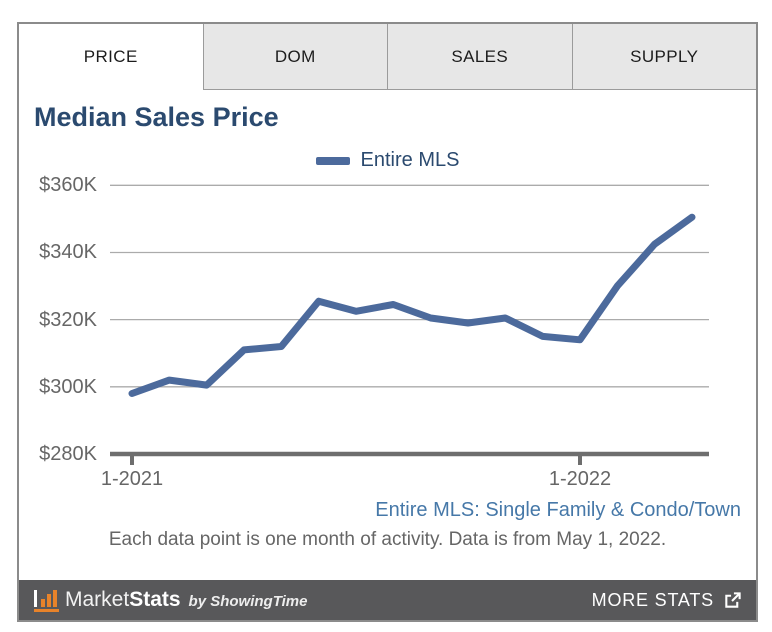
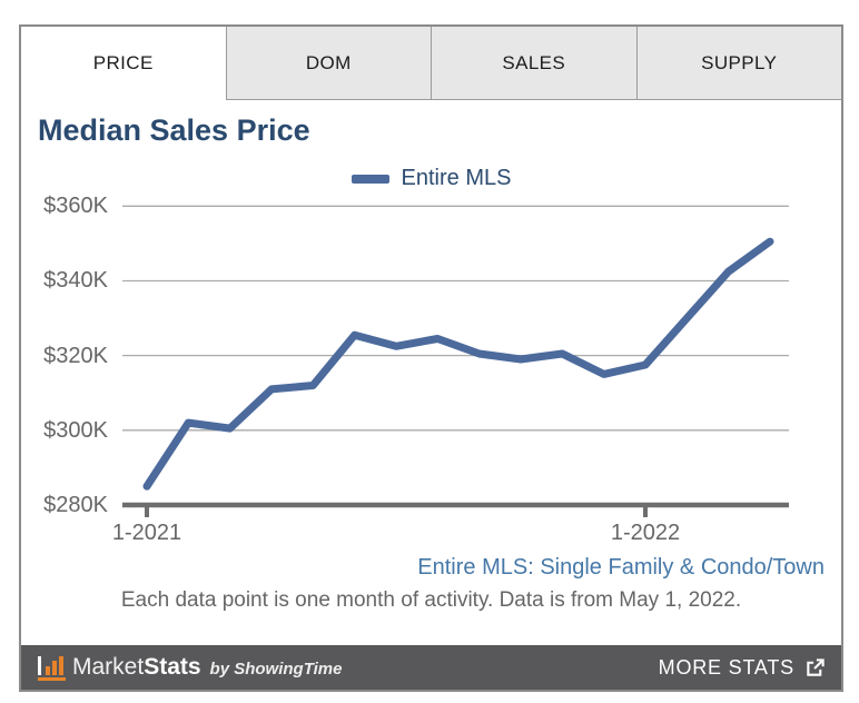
1-2021: $298K -> $285K
1-2022: $314K -> $318K
